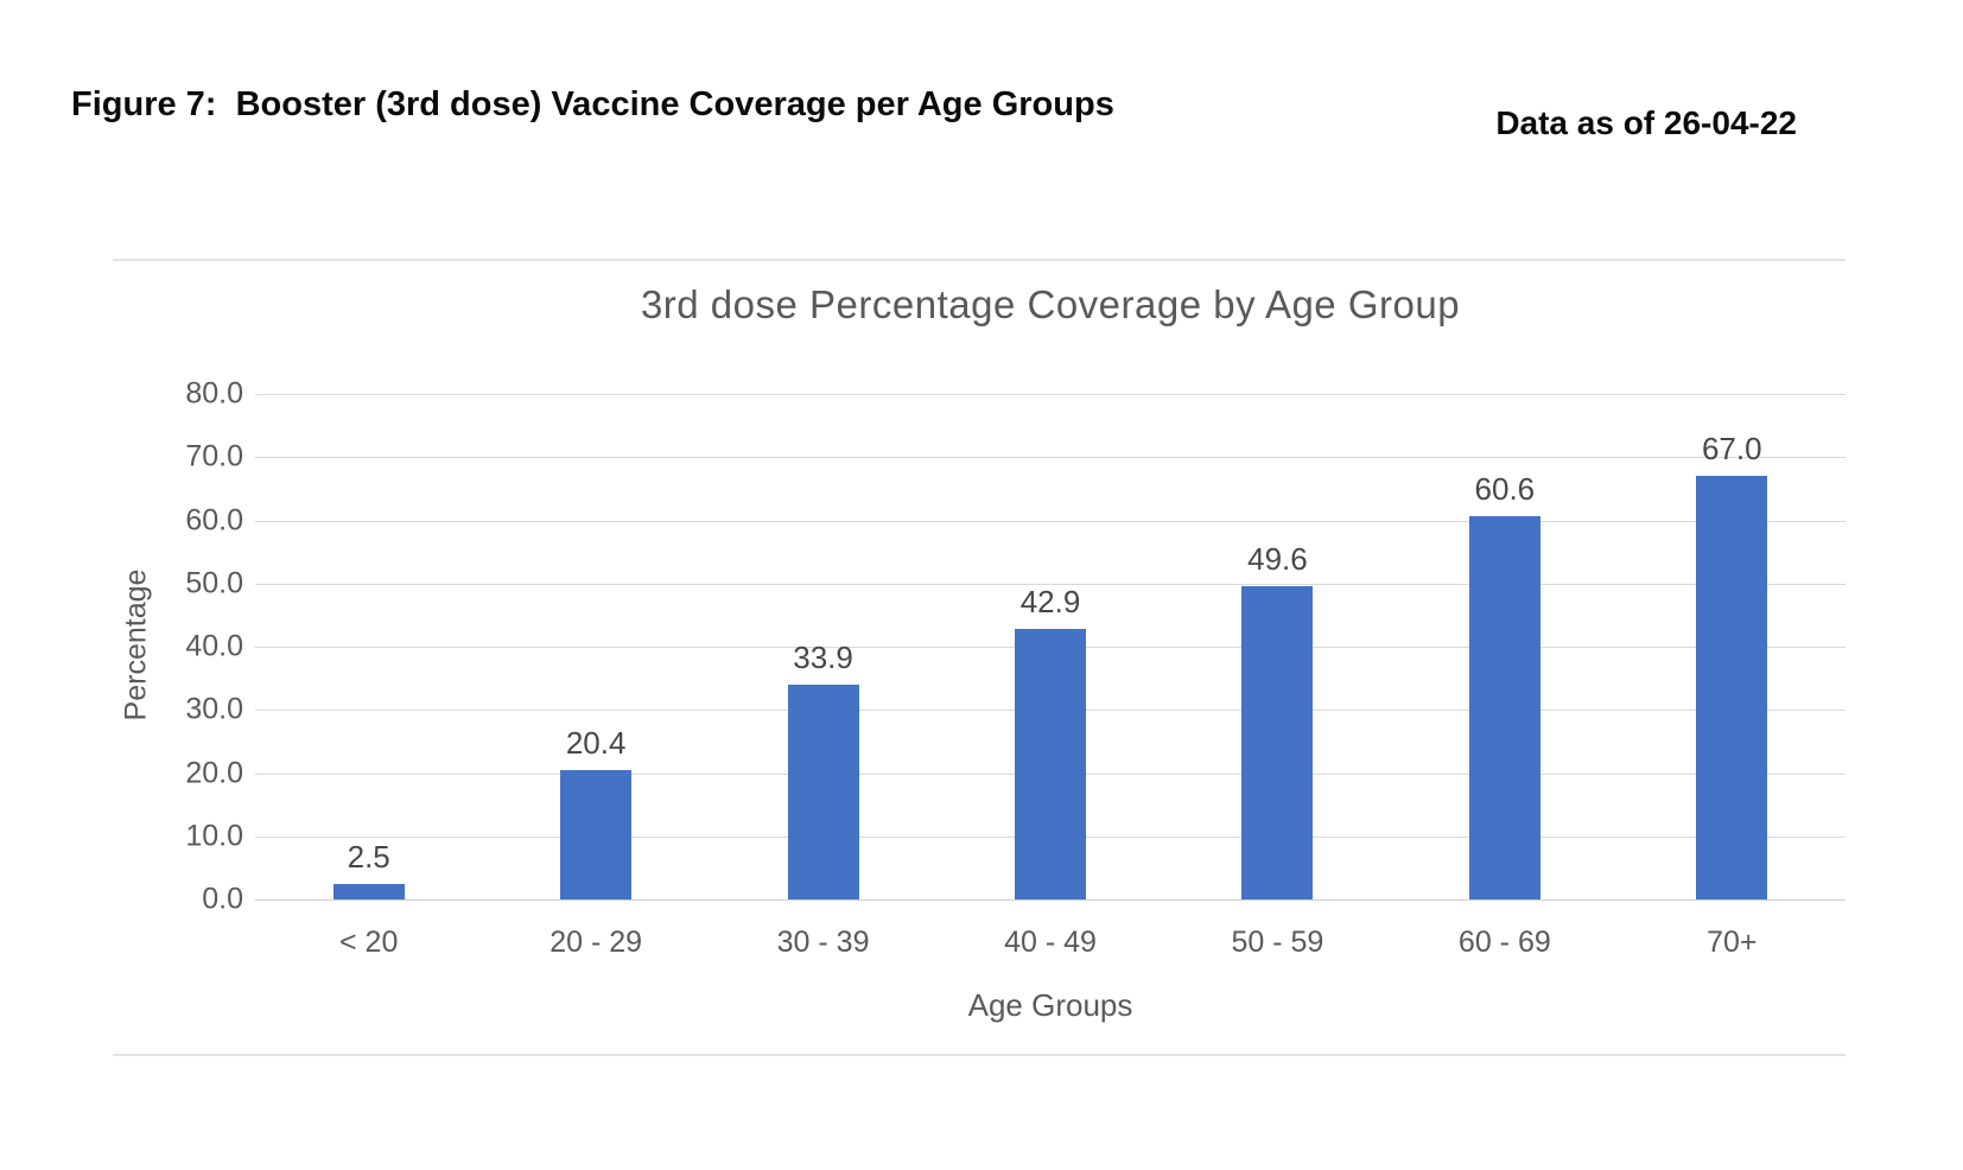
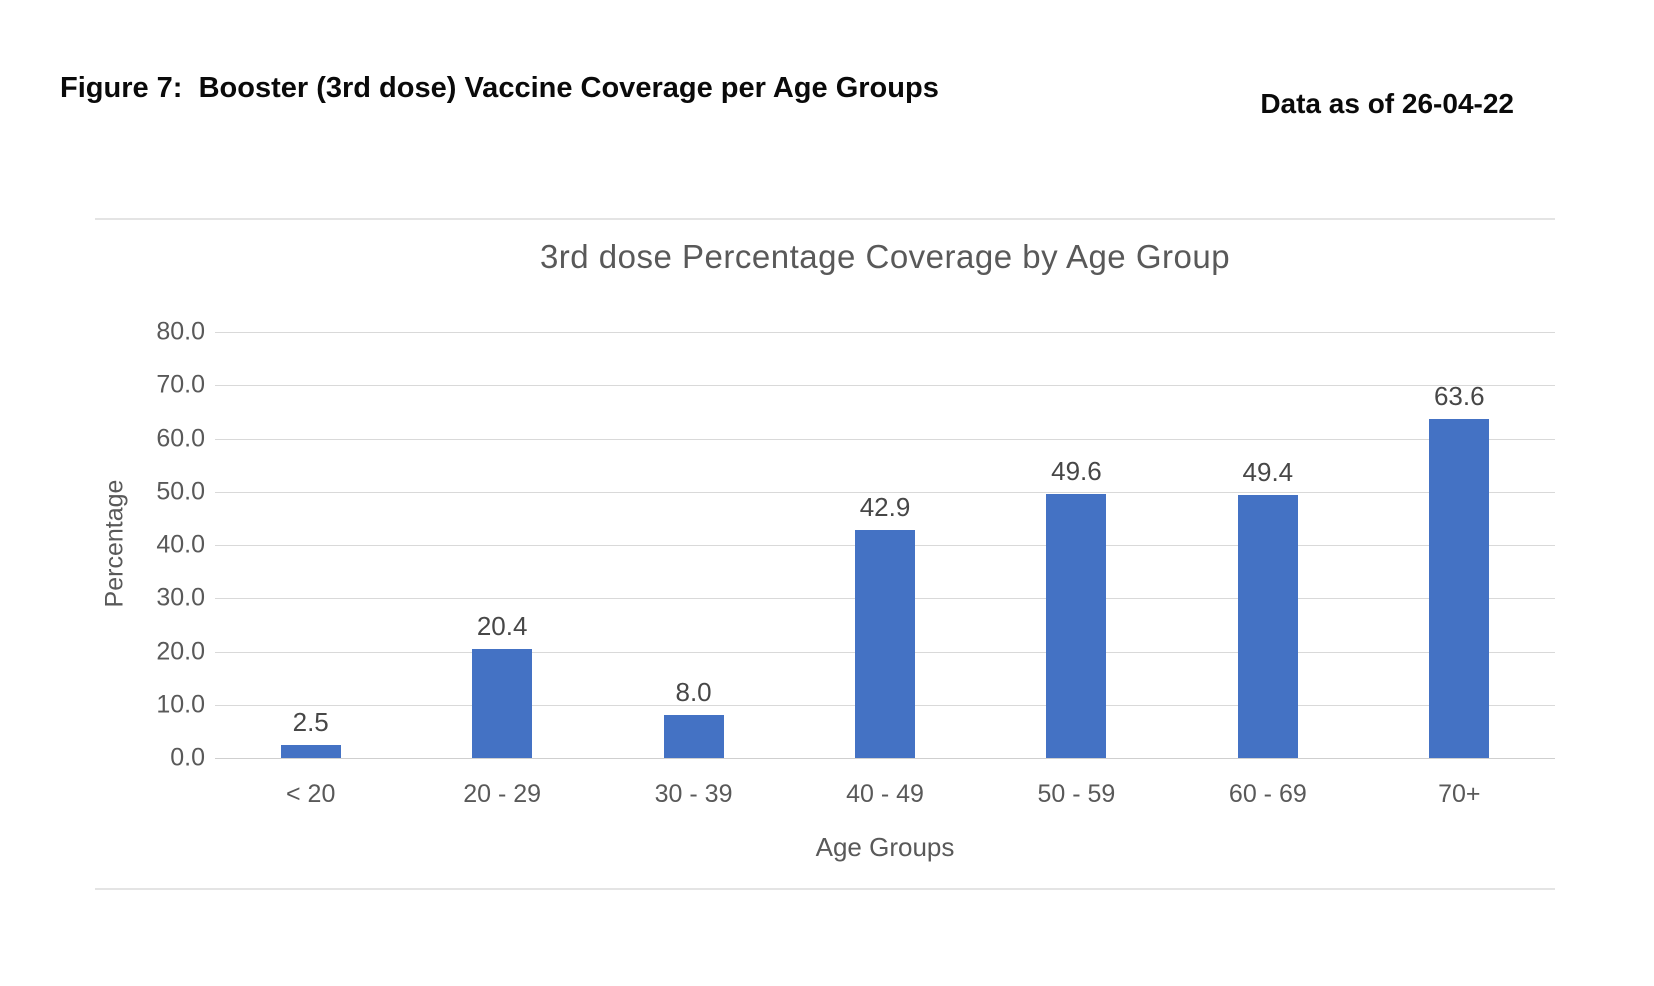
30 - 39: 33.9 -> 8.0
60 - 69: 60.6 -> 49.4
70+: 67.0 -> 63.6
